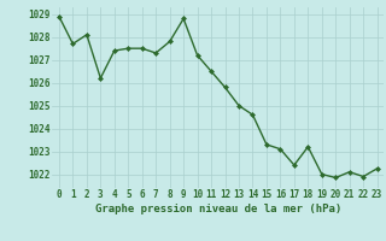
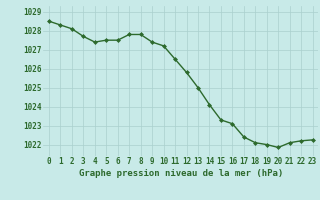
0: 1028.9 -> 1028.5
1: 1027.7 -> 1028.3
3: 1026.2 -> 1027.7
7: 1027.3 -> 1027.8
9: 1028.8 -> 1027.4
14: 1024.6 -> 1024.1
18: 1023.2 -> 1022.1
22: 1021.9 -> 1022.2
